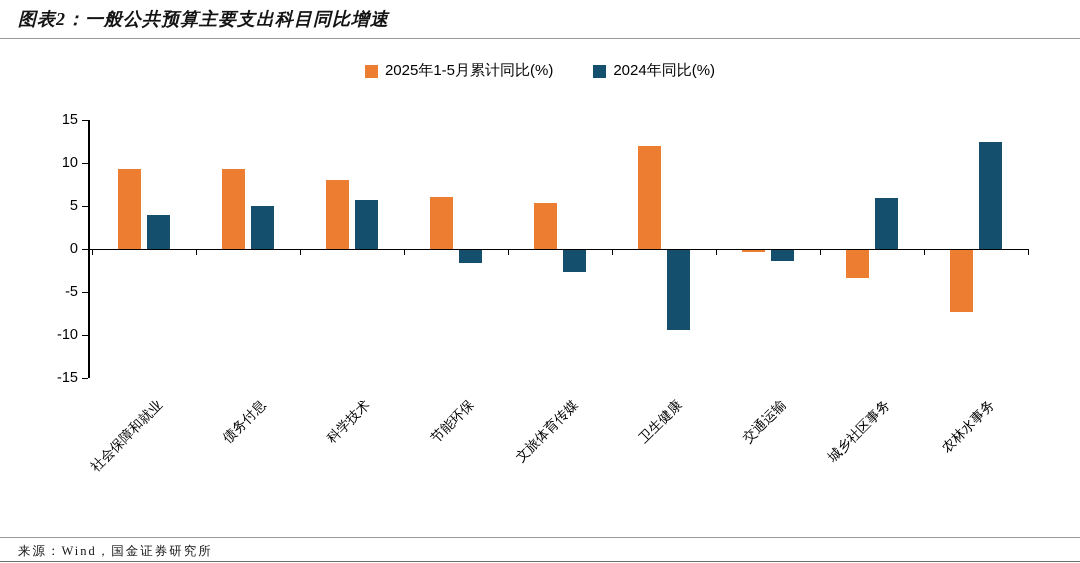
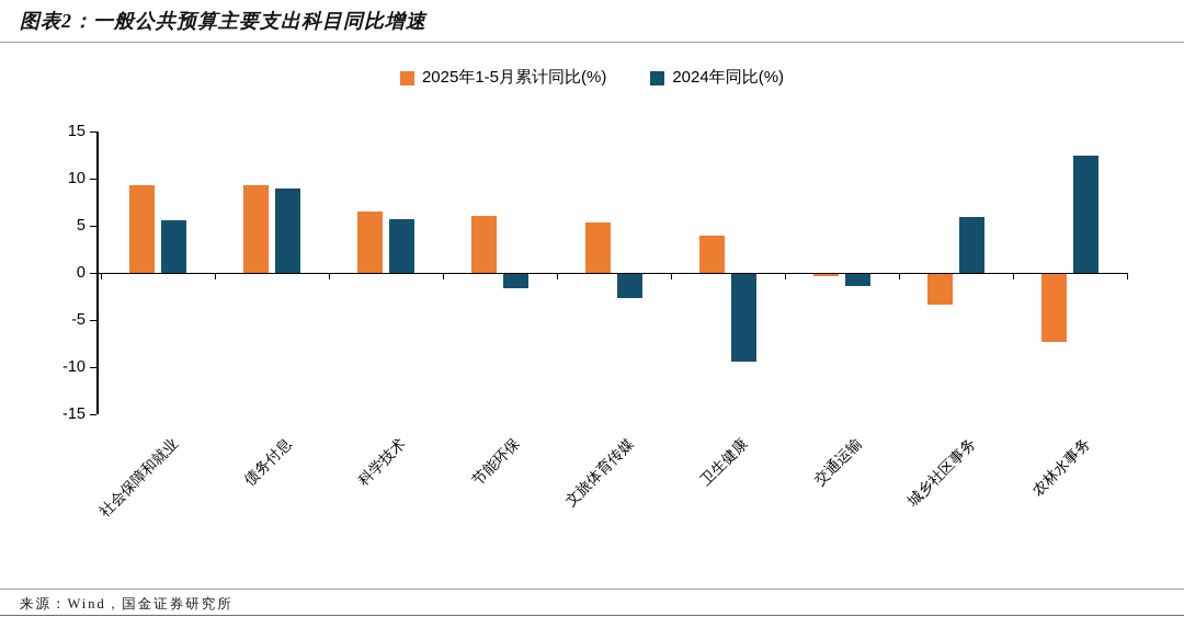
2024年同比(%)/社会保障和就业: 4 -> 6
2024年同比(%)/债务付息: 5 -> 9
2025年1-5月累计同比(%)/科学技术: 8 -> 6
2025年1-5月累计同比(%)/卫生健康: 12 -> 4
